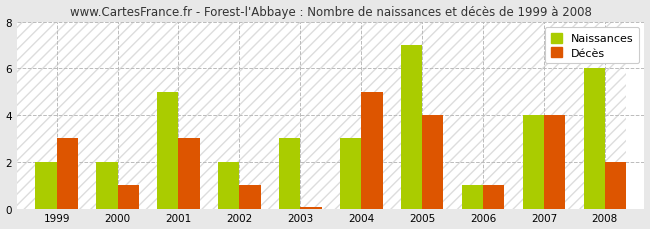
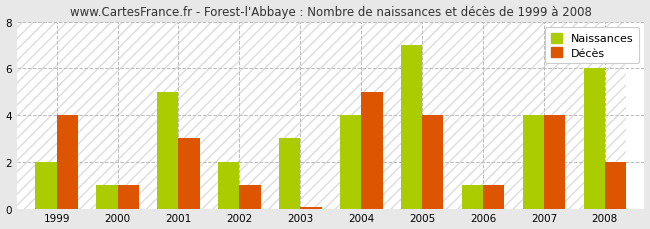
Décès/1999: 3.00 -> 4.00
Naissances/2000: 2 -> 1
Naissances/2004: 3 -> 4
